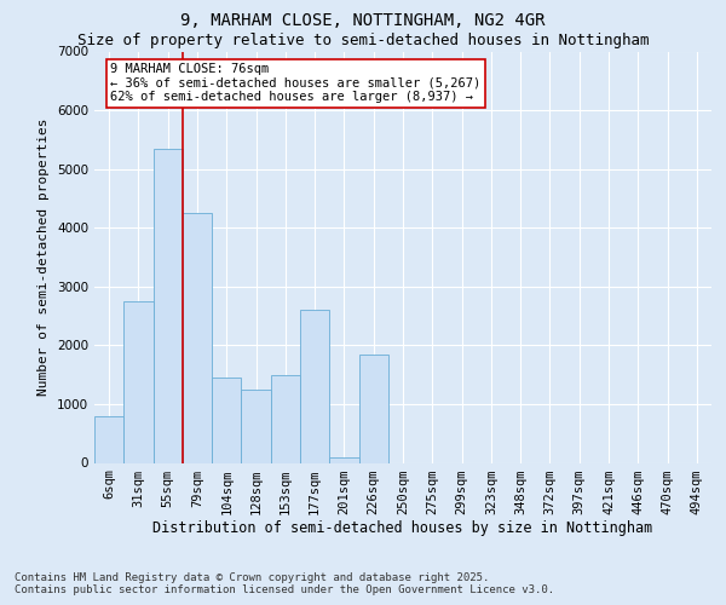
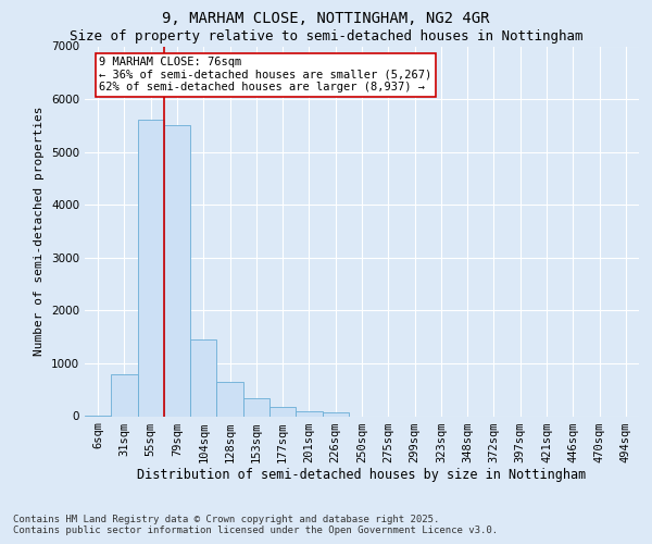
6sqm: 800 -> 10
31sqm: 2750 -> 800
55sqm: 5350 -> 5600
79sqm: 4250 -> 5500
128sqm: 1250 -> 650
153sqm: 1500 -> 350
177sqm: 2600 -> 170
226sqm: 1850 -> 80
